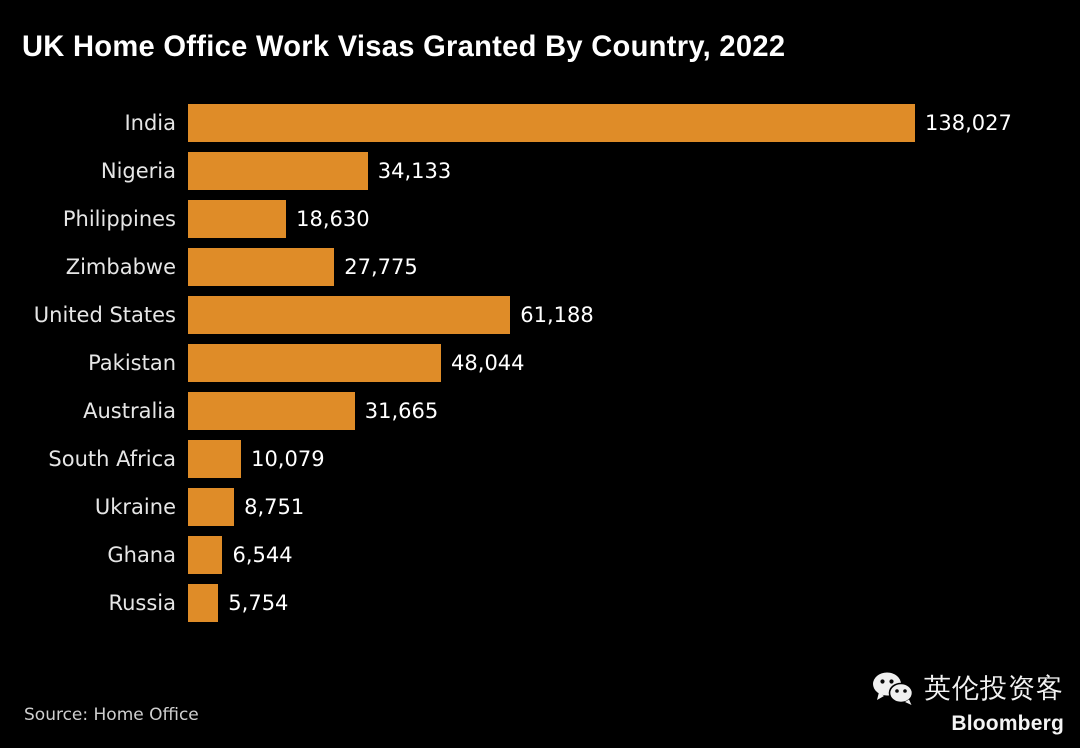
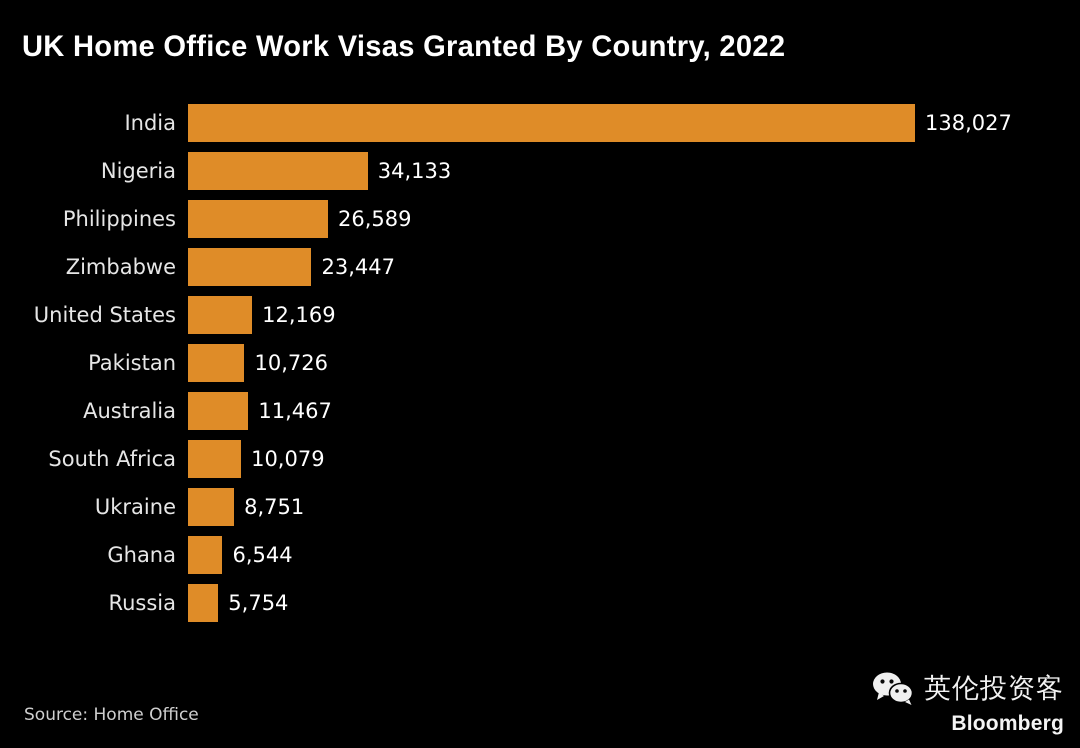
Philippines: 18,630 -> 26,589
Zimbabwe: 27,775 -> 23,447
United States: 61,188 -> 12,169
Pakistan: 48,044 -> 10,726
Australia: 31,665 -> 11,467
